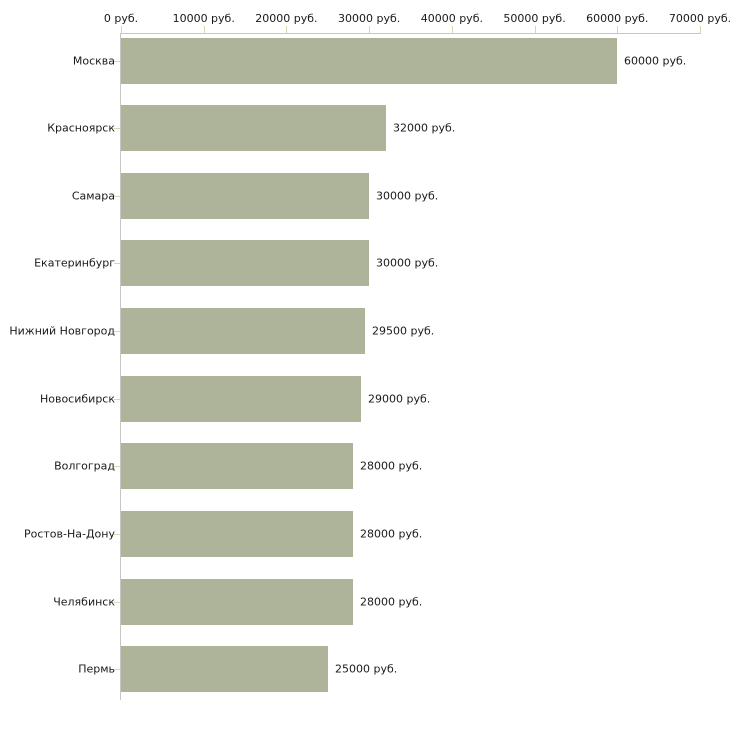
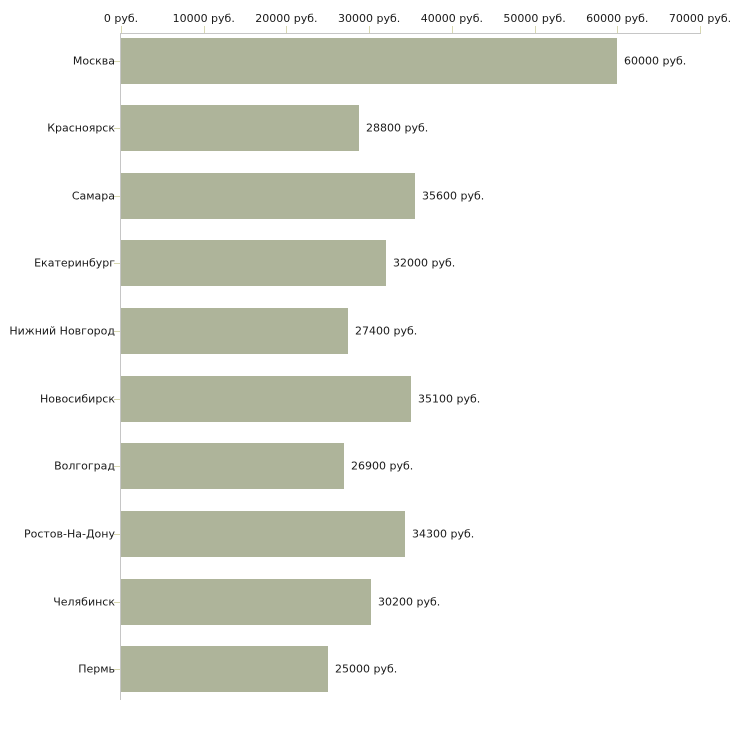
Красноярск: 32000 -> 28800
Самара: 30000 -> 35600
Екатеринбург: 30000 -> 32000
Нижний Новгород: 29500 -> 27400
Новосибирск: 29000 -> 35100
Волгоград: 28000 -> 26900
Ростов-На-Дону: 28000 -> 34300
Челябинск: 28000 -> 30200
